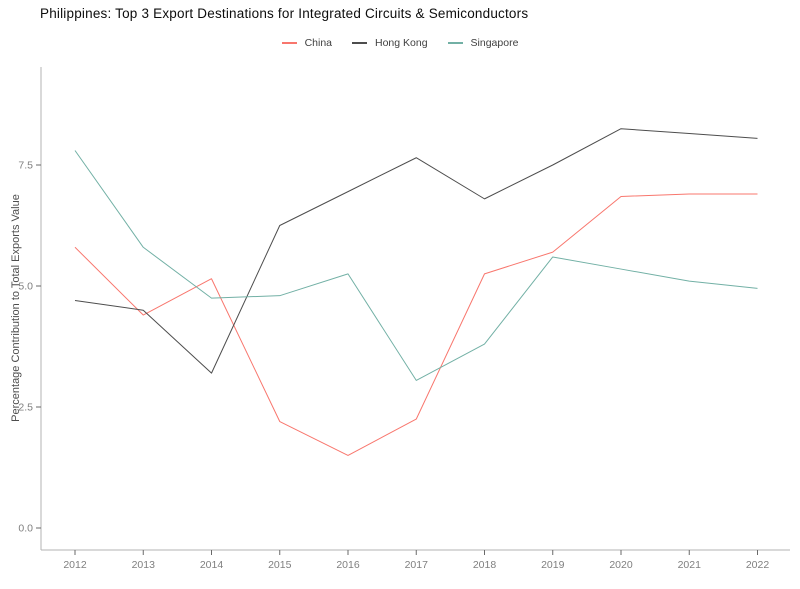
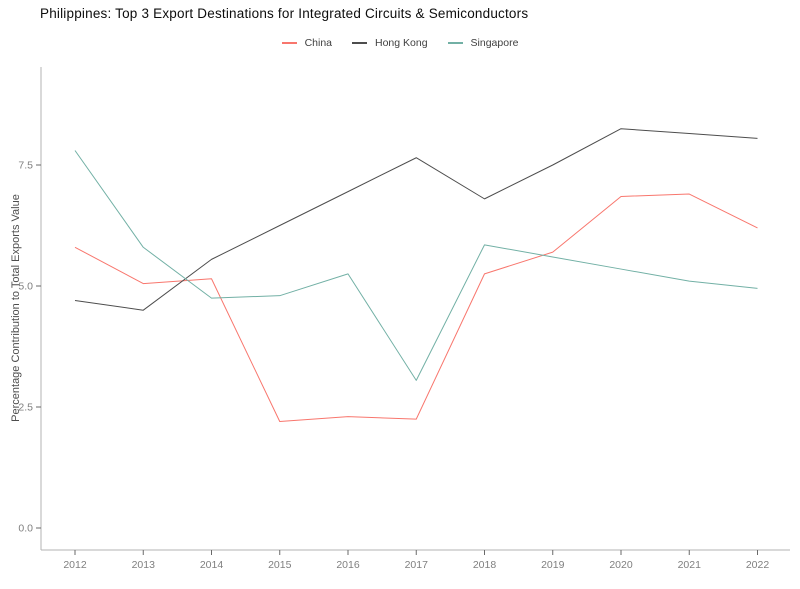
China/2013: 4.4 -> 5.0
Hong Kong/2014: 3.2 -> 5.5
China/2016: 1.5 -> 2.3
Singapore/2018: 3.8 -> 5.8
China/2022: 6.9 -> 6.2
